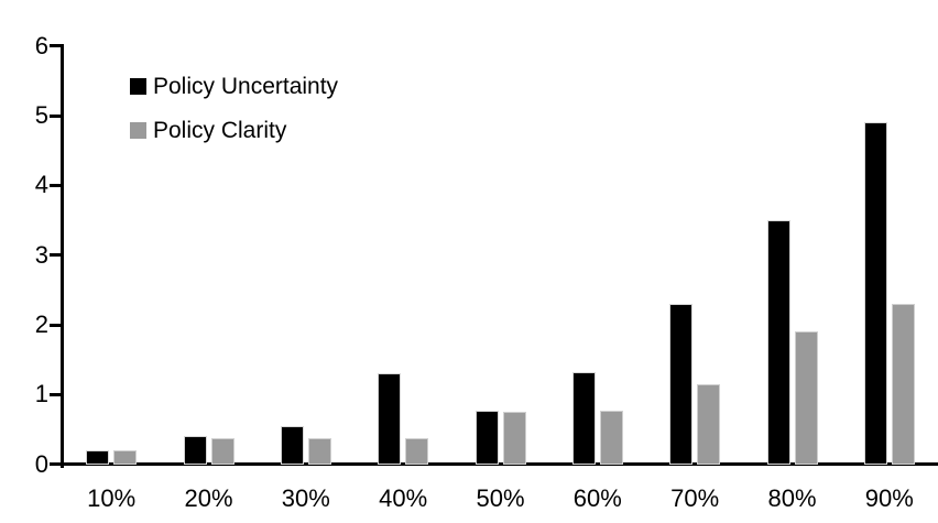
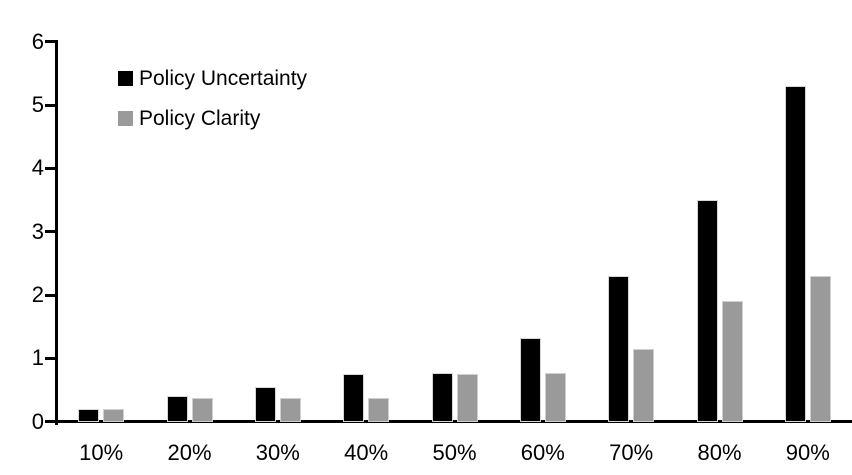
Policy Uncertainty/40%: 1.3 -> 0.8
Policy Uncertainty/90%: 4.9 -> 5.3
